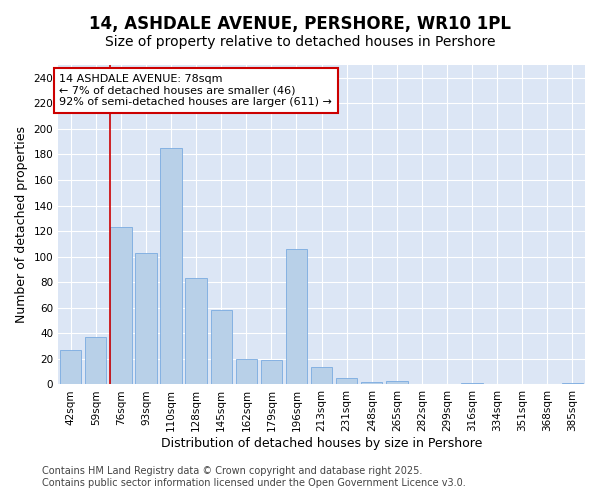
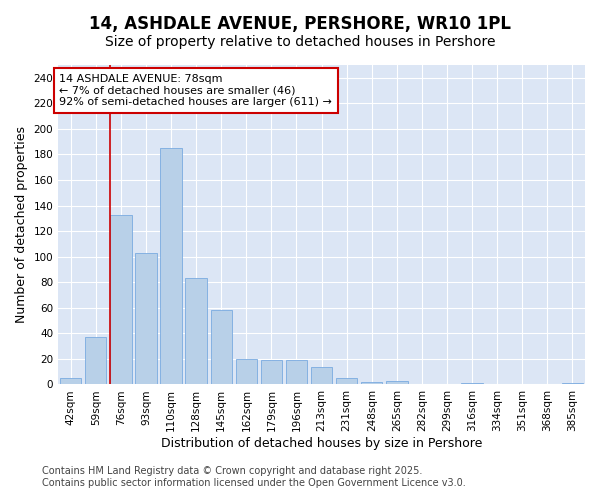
42sqm: 27 -> 5
76sqm: 123 -> 133
196sqm: 106 -> 19
